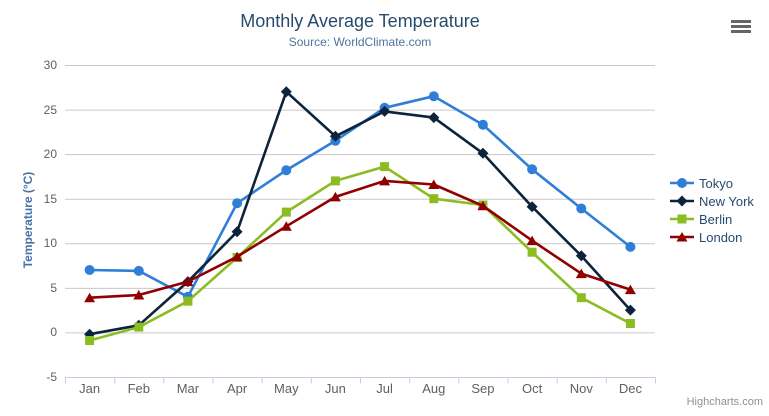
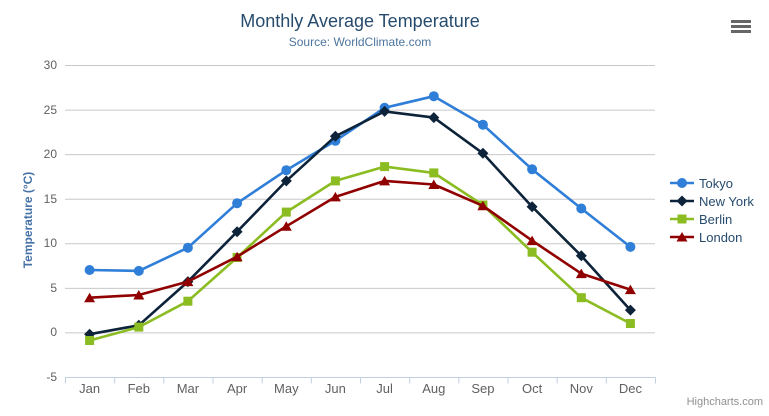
Tokyo/Mar: 4 -> 10
New York/May: 27 -> 17
Berlin/Aug: 15 -> 18
